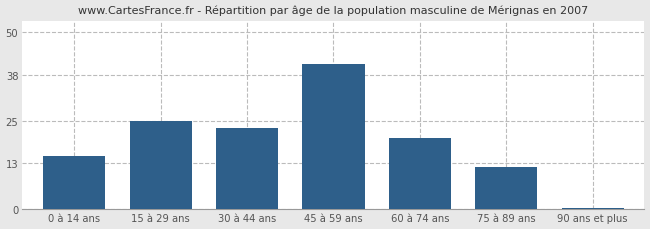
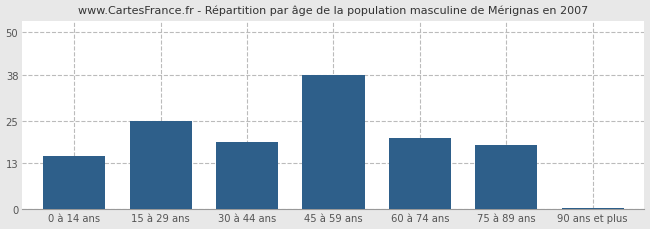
30 à 44 ans: 23.0 -> 19.0
45 à 59 ans: 41.0 -> 38.0
75 à 89 ans: 12.0 -> 18.0
